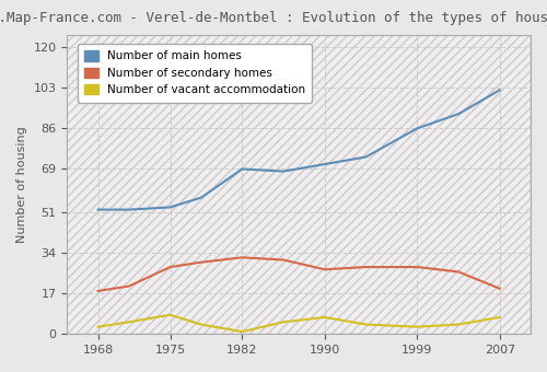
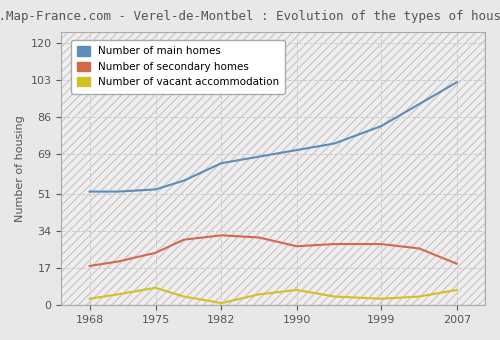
Number of secondary homes/1975: 28 -> 24
Number of main homes/1982: 69 -> 65
Number of main homes/1999: 86 -> 82
